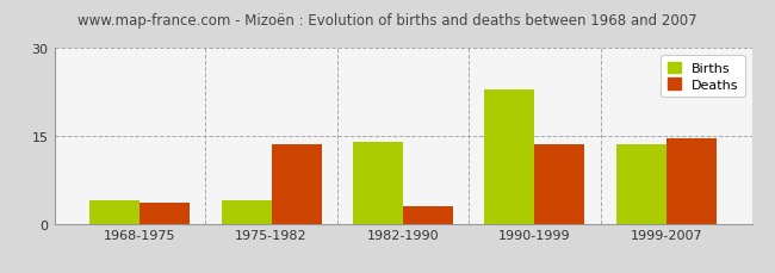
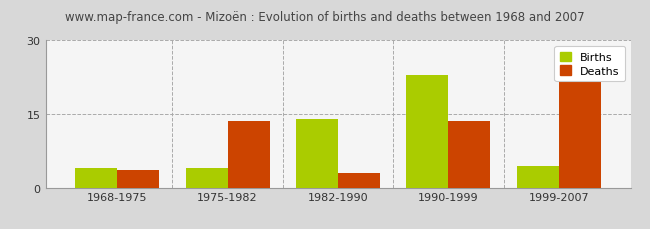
Births/1999-2007: 13.5 -> 4.5
Deaths/1999-2007: 14.5 -> 21.5
